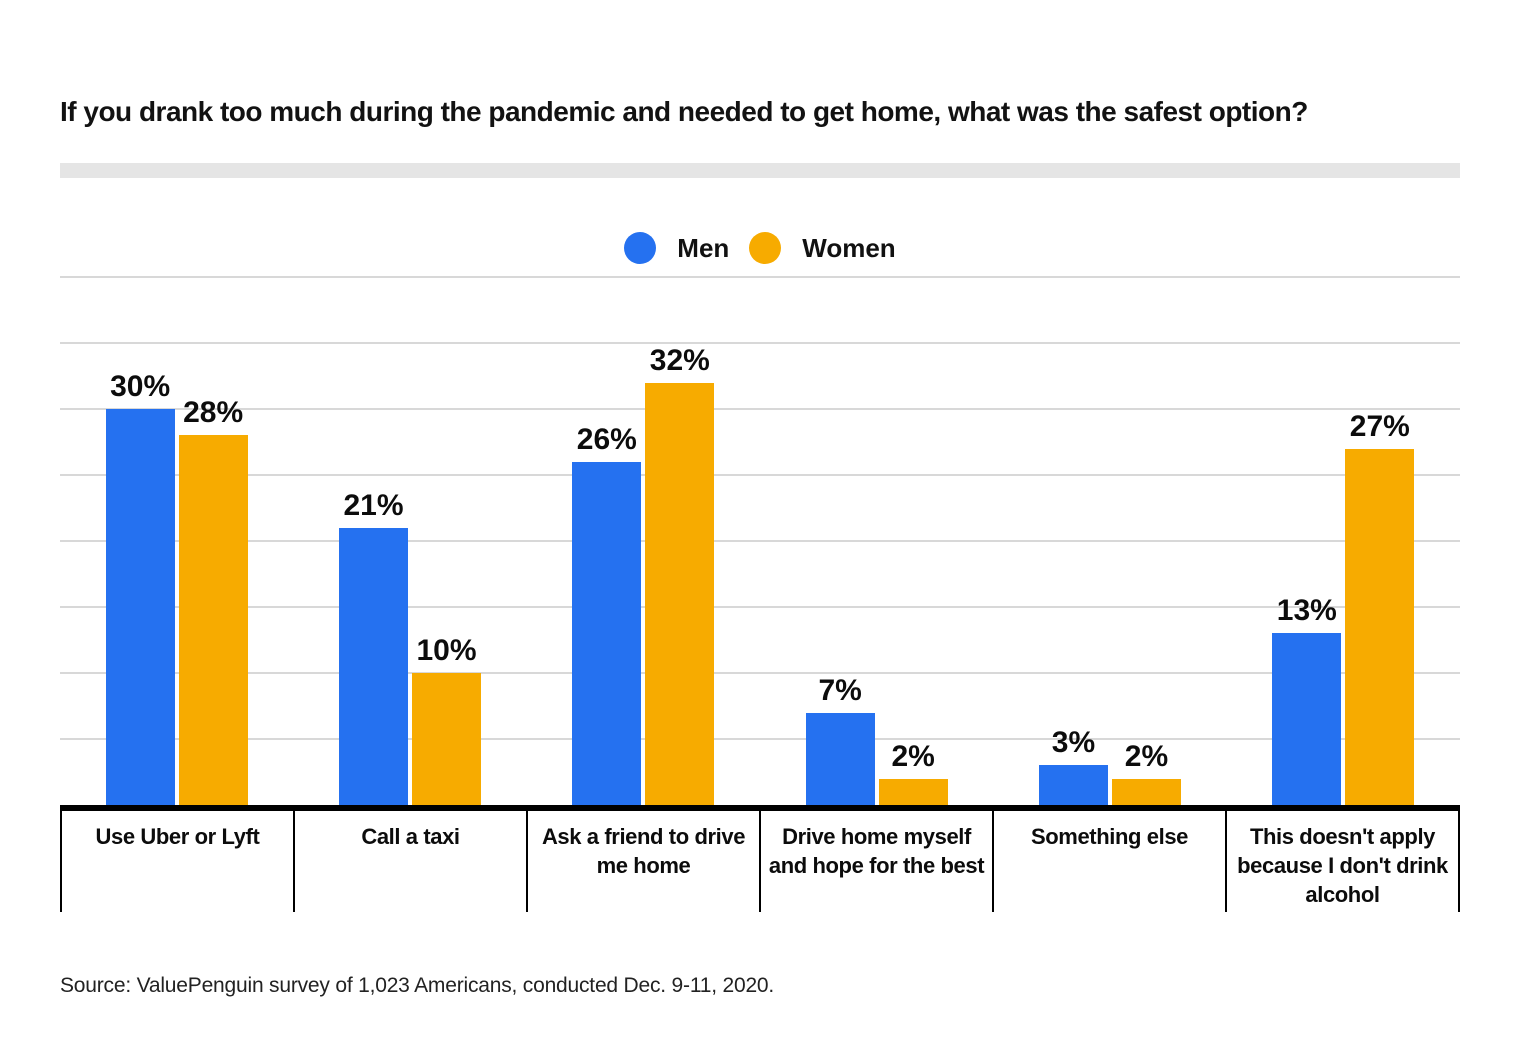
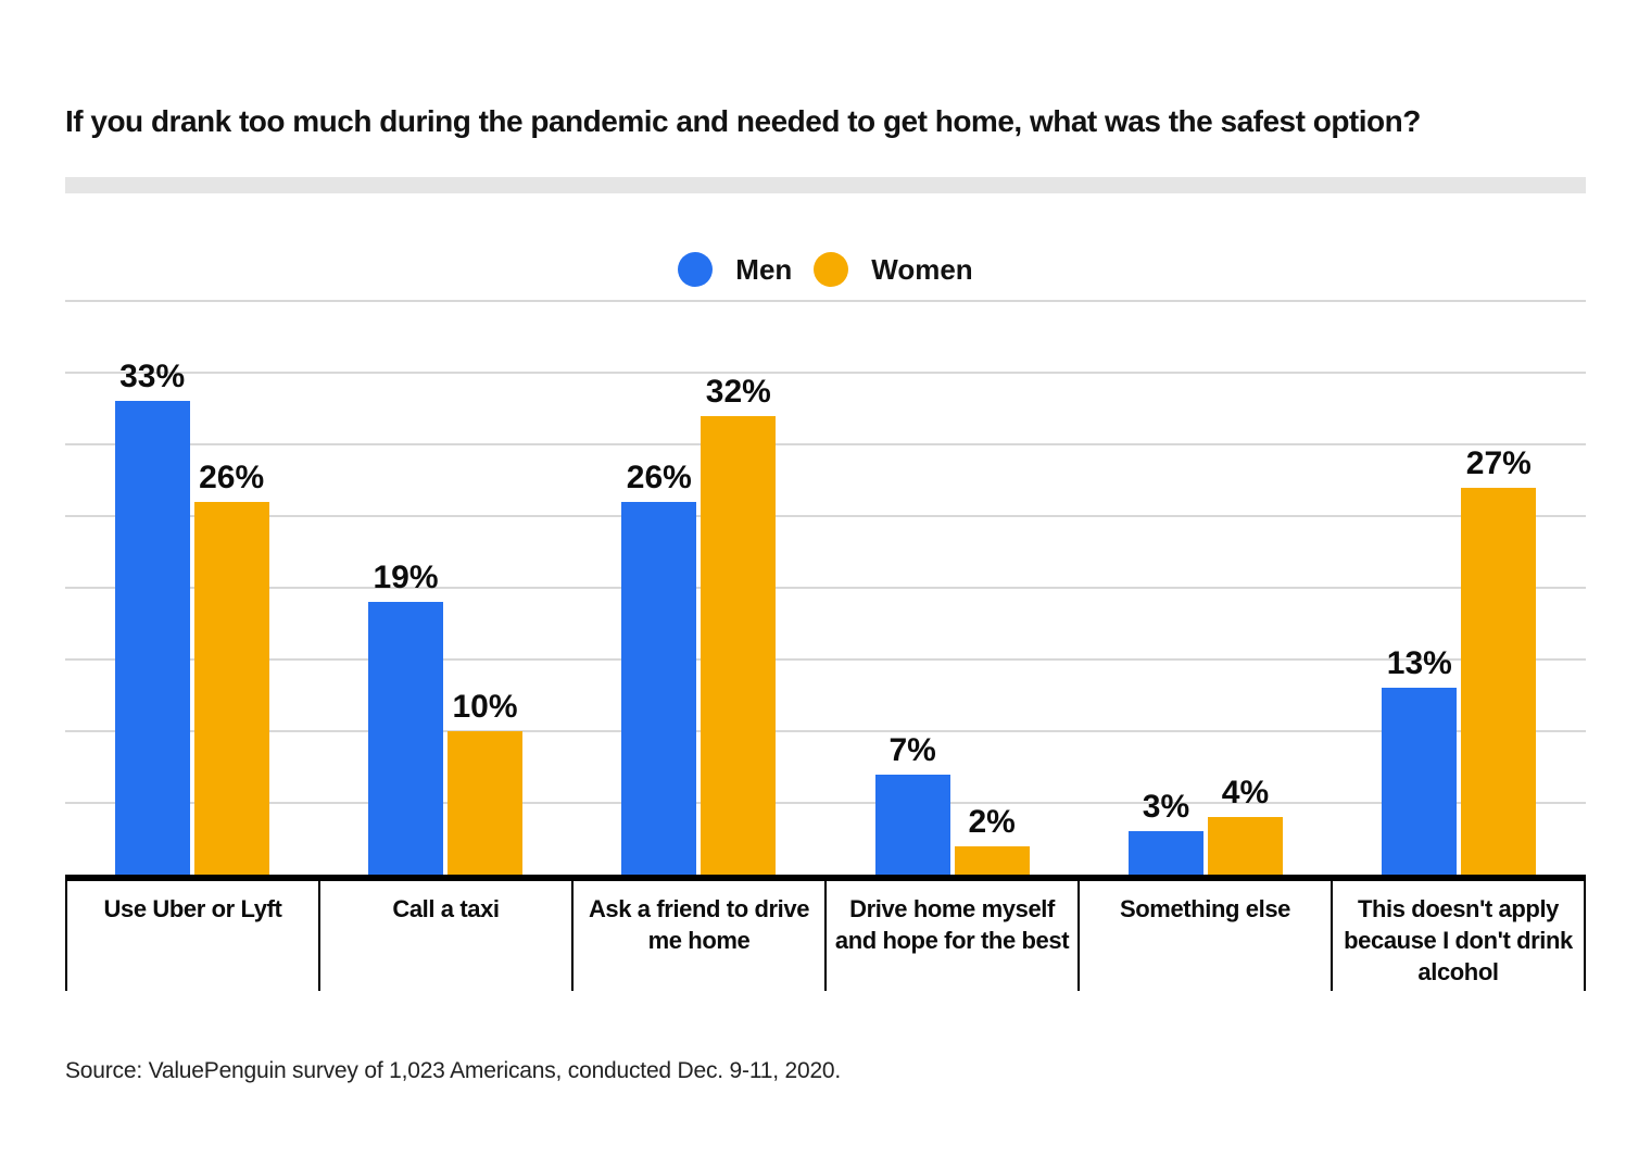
Men/Use Uber or Lyft: 30% -> 33%
Women/Use Uber or Lyft: 28% -> 26%
Men/Call a taxi: 21% -> 19%
Women/Something else: 2% -> 4%
